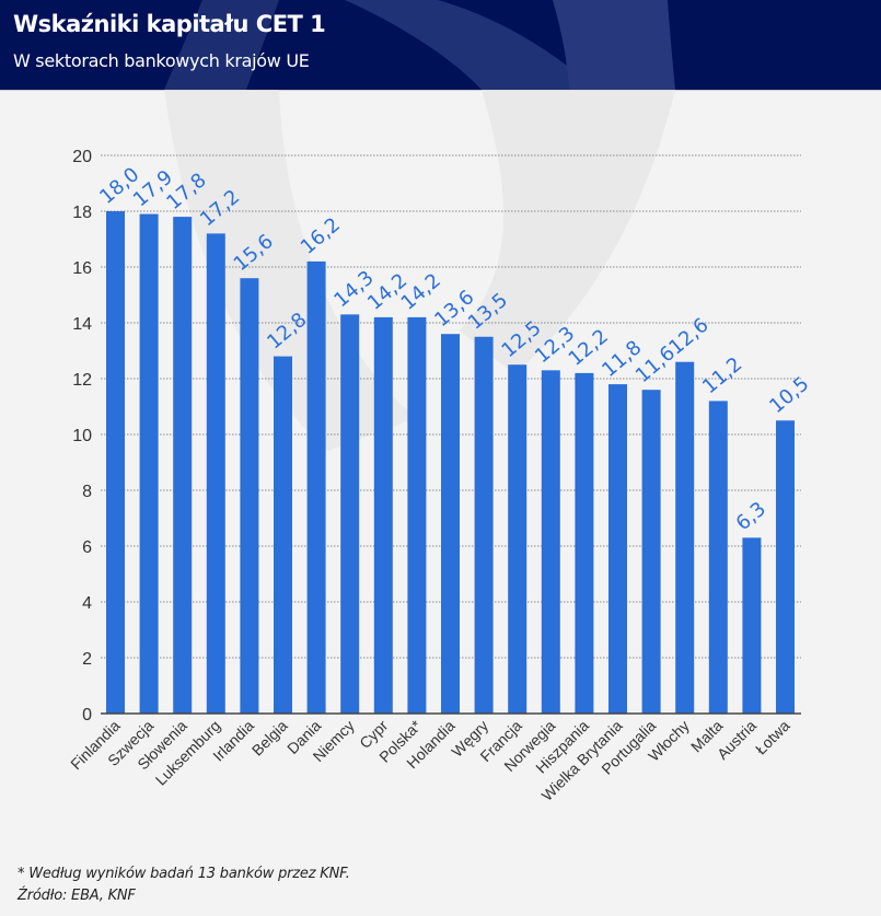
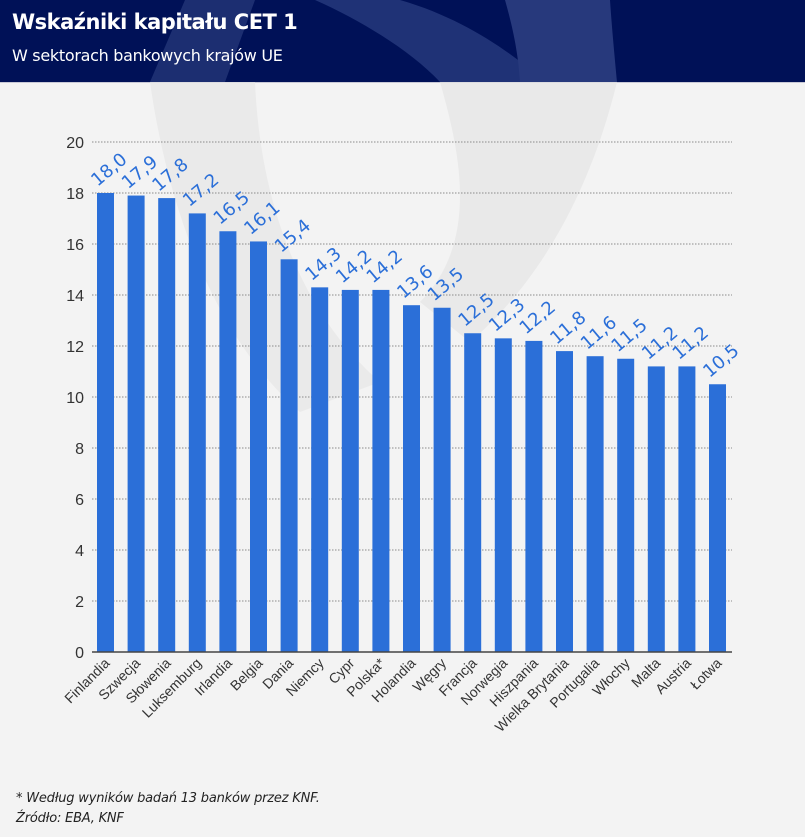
Irlandia: 15,6 -> 16,5
Belgia: 12,8 -> 16,1
Dania: 16,2 -> 15,4
Włochy: 12,6 -> 11,5
Austria: 6,3 -> 11,2
